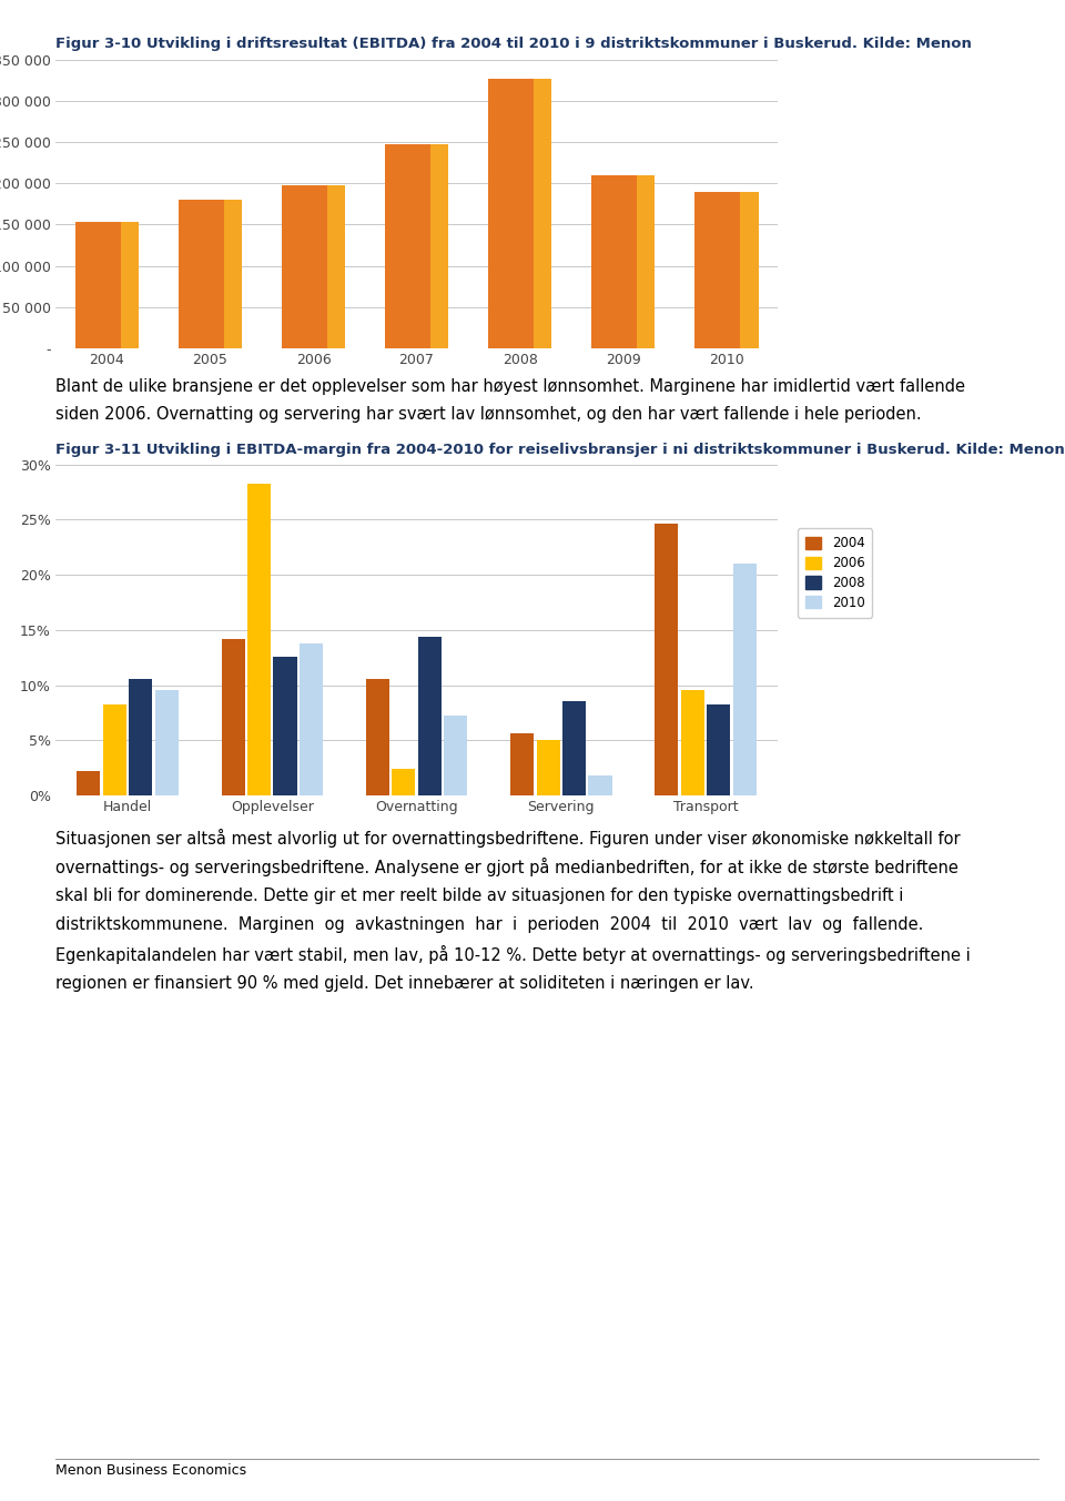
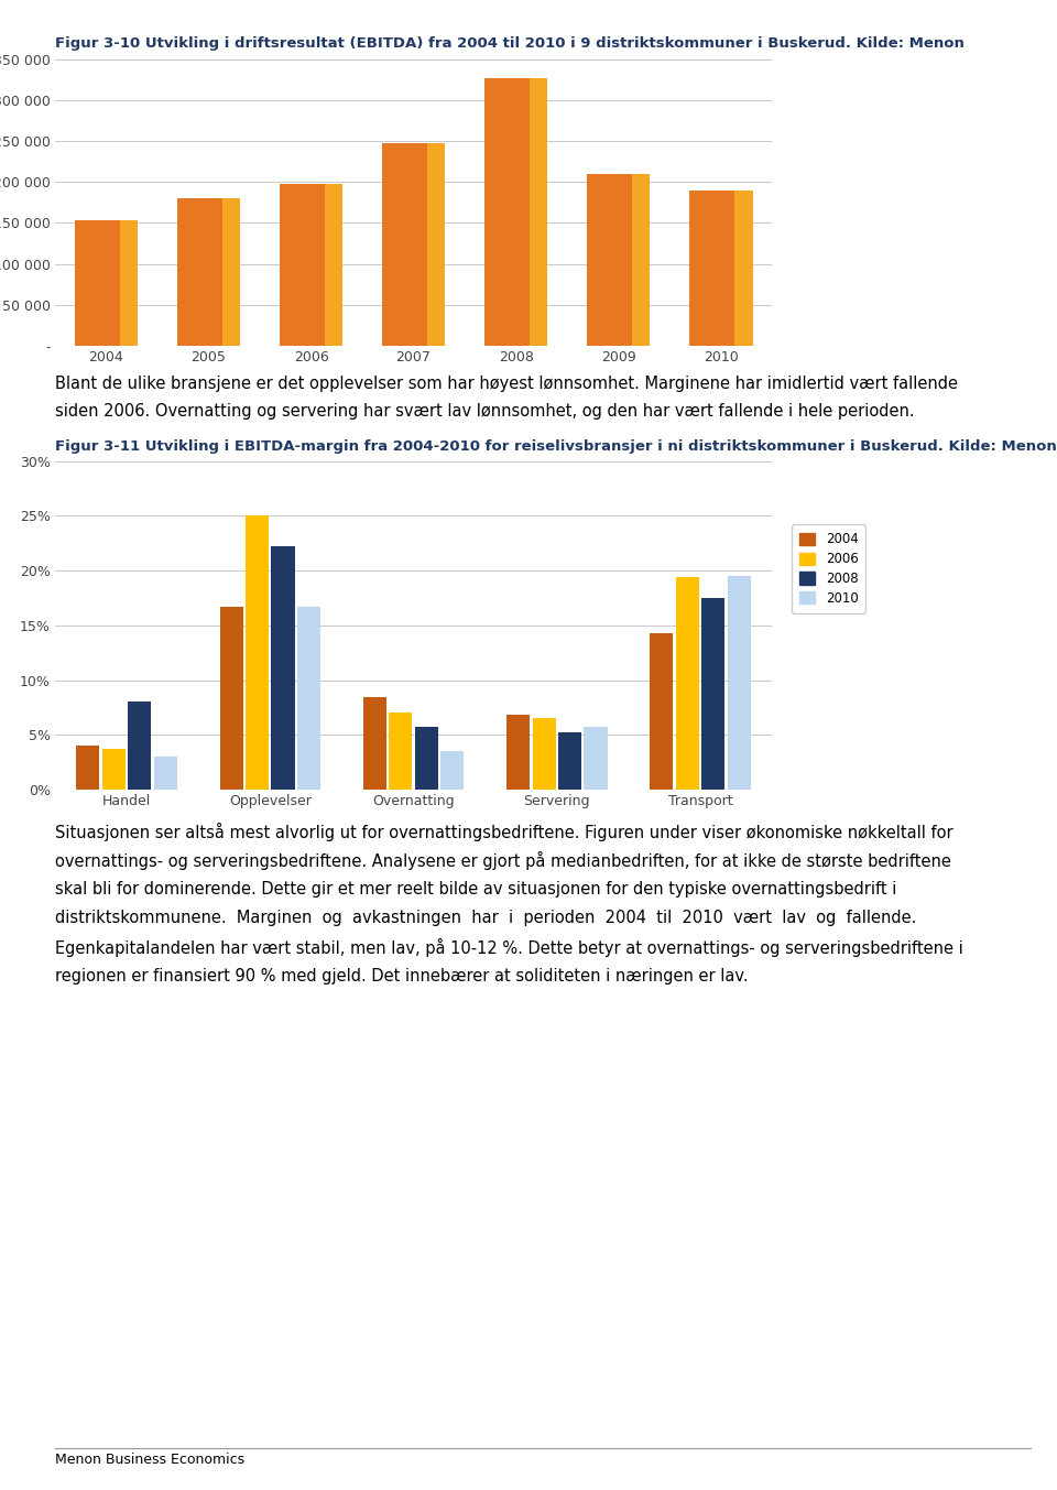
2004/Handel: 2.2% -> 4.0%
2006/Handel: 8.2% -> 3.7%
2008/Handel: 10.6% -> 8.0%
2010/Handel: 9.6% -> 3.0%
2004/Opplevelser: 14.2% -> 16.7%
2006/Opplevelser: 28.2% -> 25.0%
2008/Opplevelser: 12.6% -> 22.2%
2010/Opplevelser: 13.8% -> 16.7%
2004/Overnatting: 10.6% -> 8.5%
2006/Overnatting: 2.4% -> 7.0%
2008/Overnatting: 14.4% -> 5.7%
2010/Overnatting: 7.2% -> 3.5%
2004/Servering: 5.6% -> 6.8%
2006/Servering: 5.0% -> 6.5%
2008/Servering: 8.6% -> 5.2%
2010/Servering: 1.8% -> 5.7%
2004/Transport: 24.6% -> 14.3%
2006/Transport: 9.6% -> 19.4%
2008/Transport: 8.2% -> 17.5%
2010/Transport: 21.0% -> 19.5%
